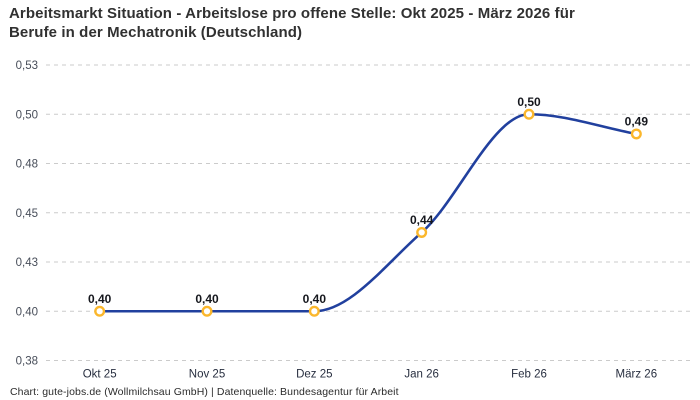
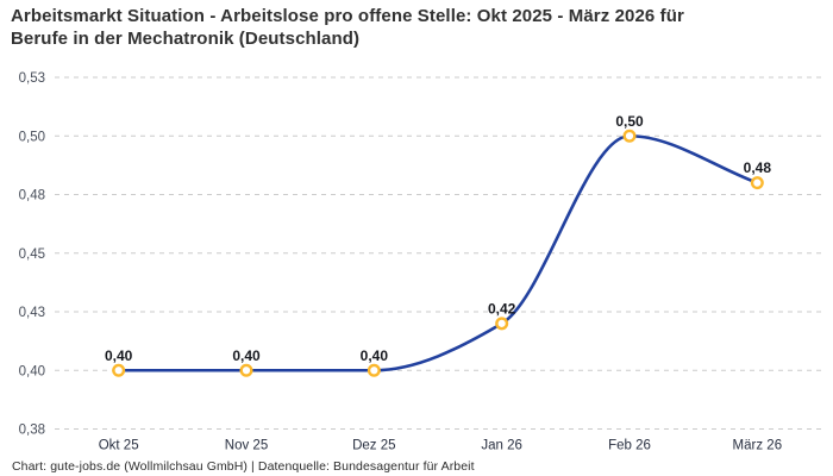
Jan 26: 0,44 -> 0,42
März 26: 0,49 -> 0,48
